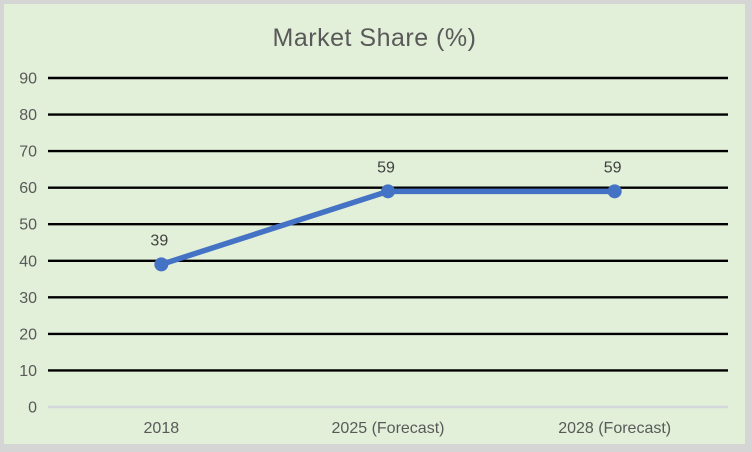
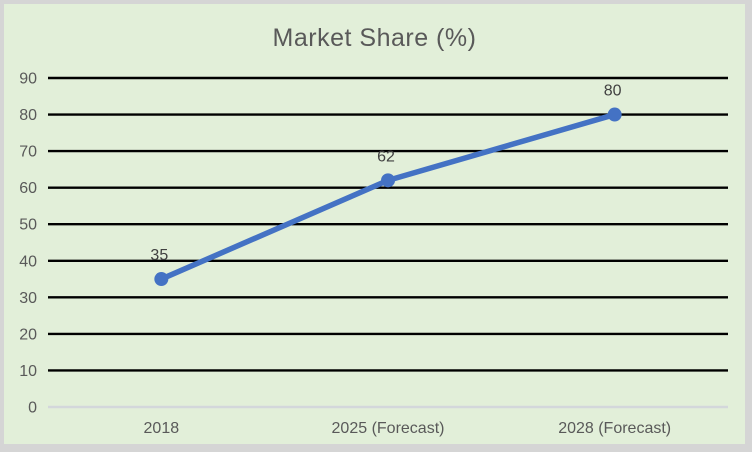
2018: 39 -> 35
2025 (Forecast): 59 -> 62
2028 (Forecast): 59 -> 80
